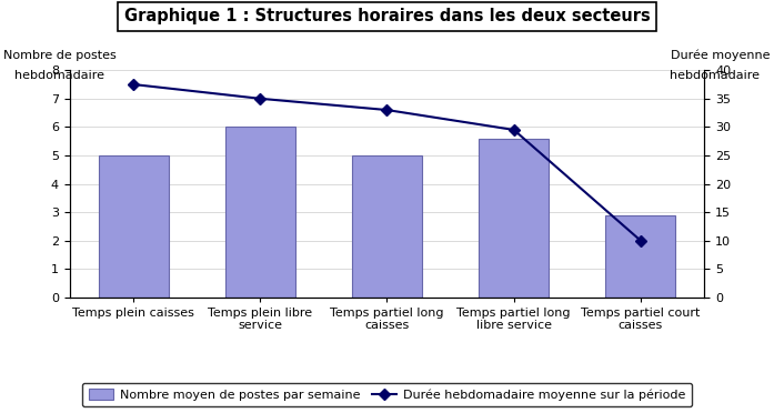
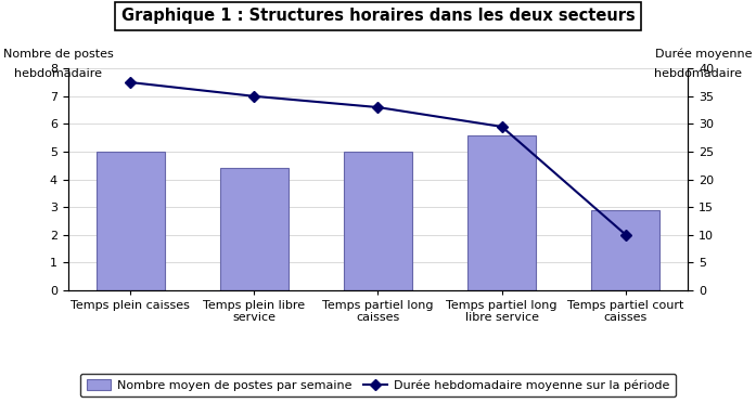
Nombre moyen de postes par semaine/Temps plein libre service: 6.0 -> 4.4
